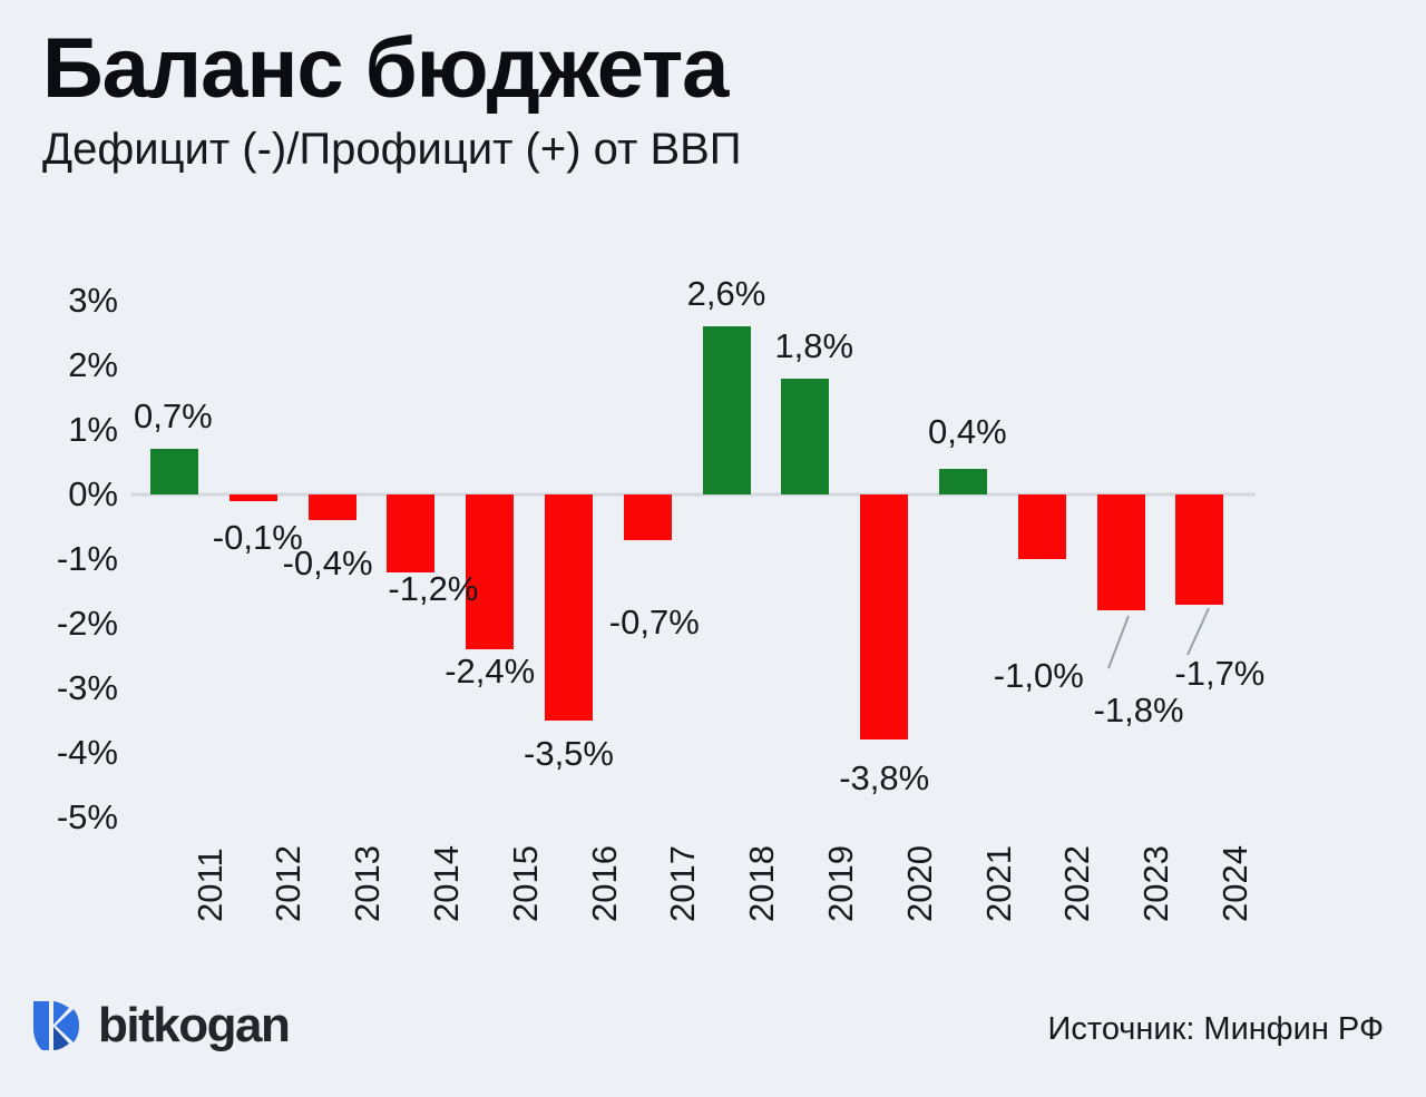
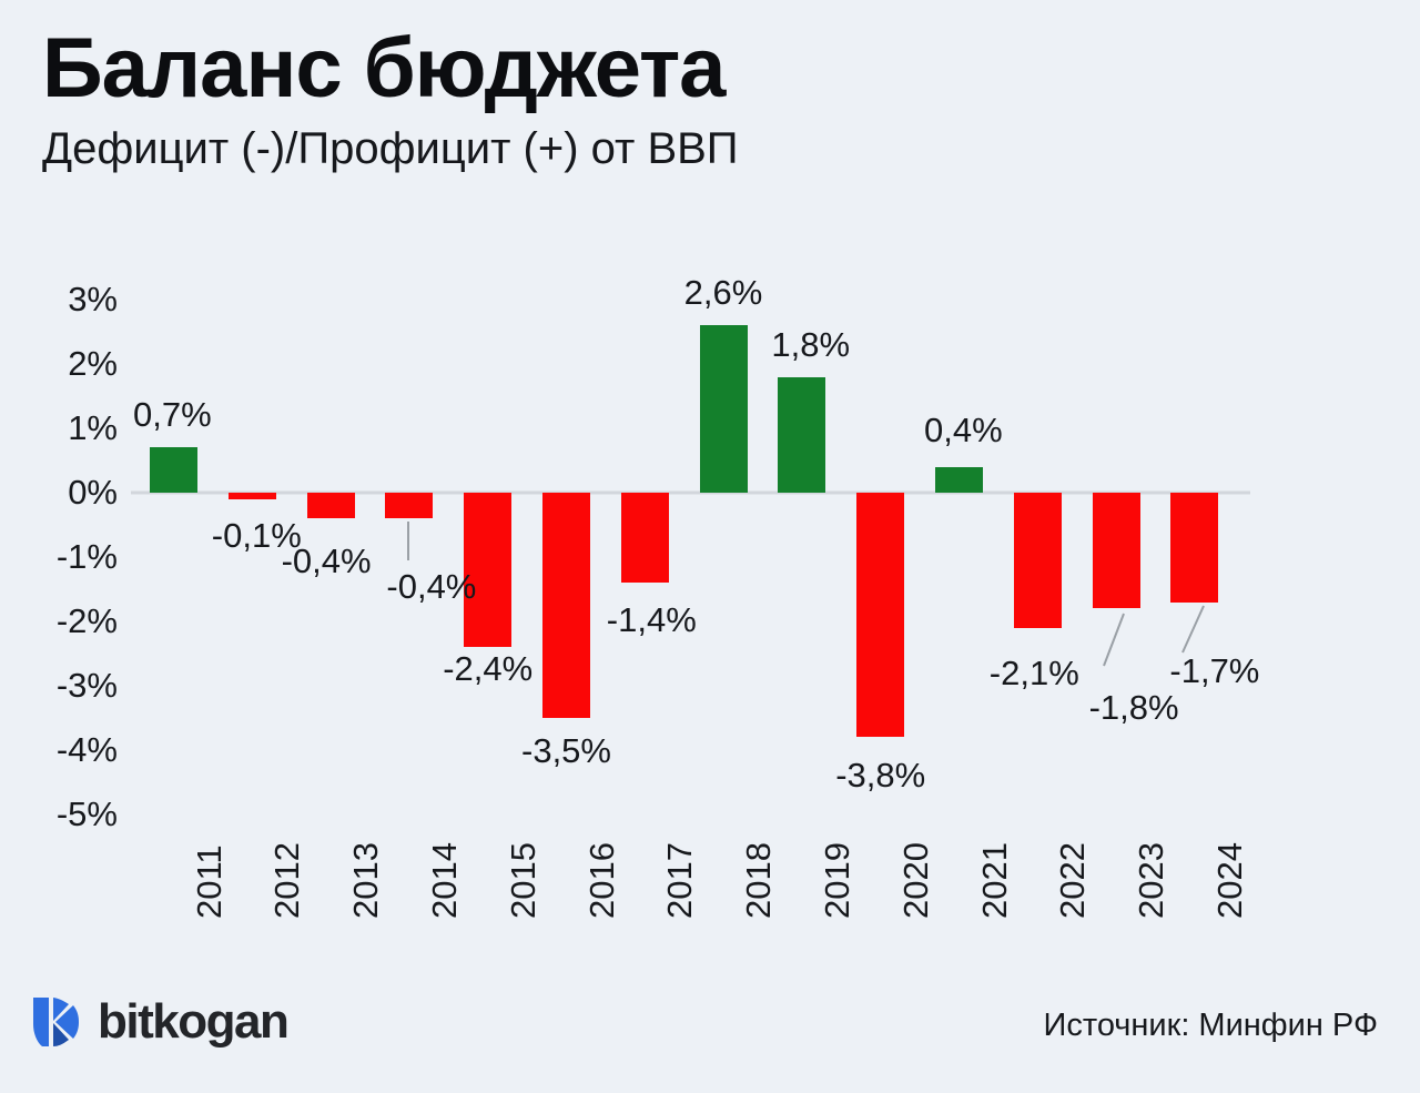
2014: -1,2% -> -0,4%
2017: -0,7% -> -1,4%
2022: -1,0% -> -2,1%
